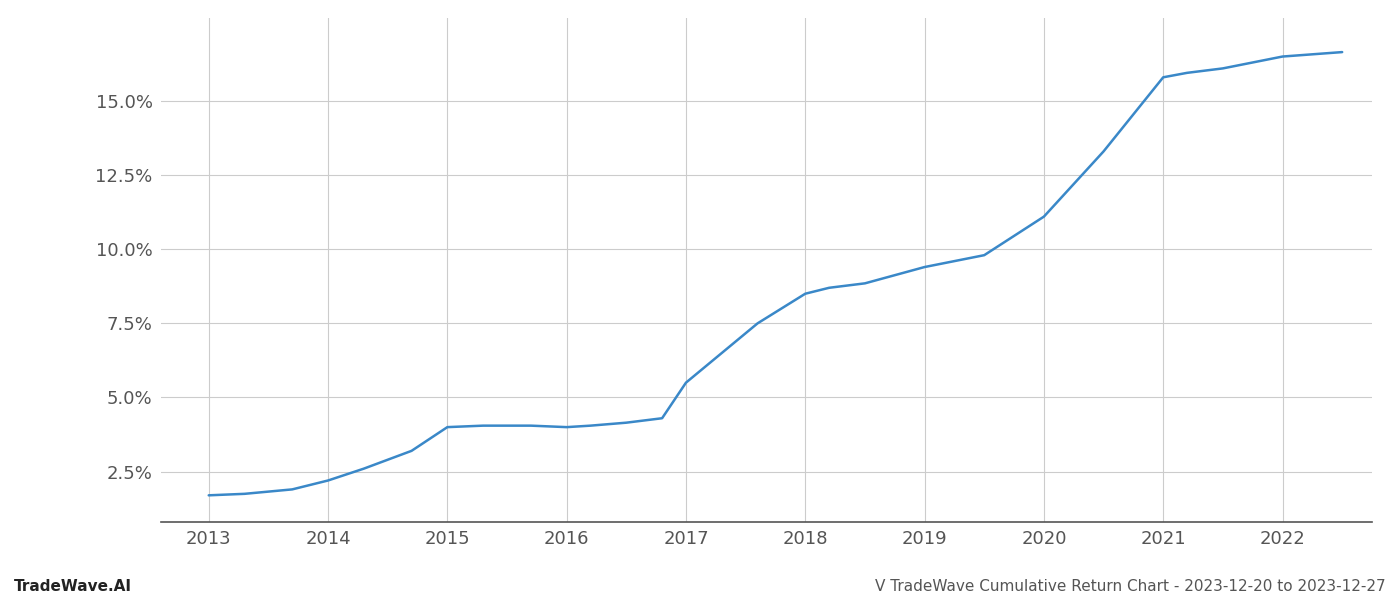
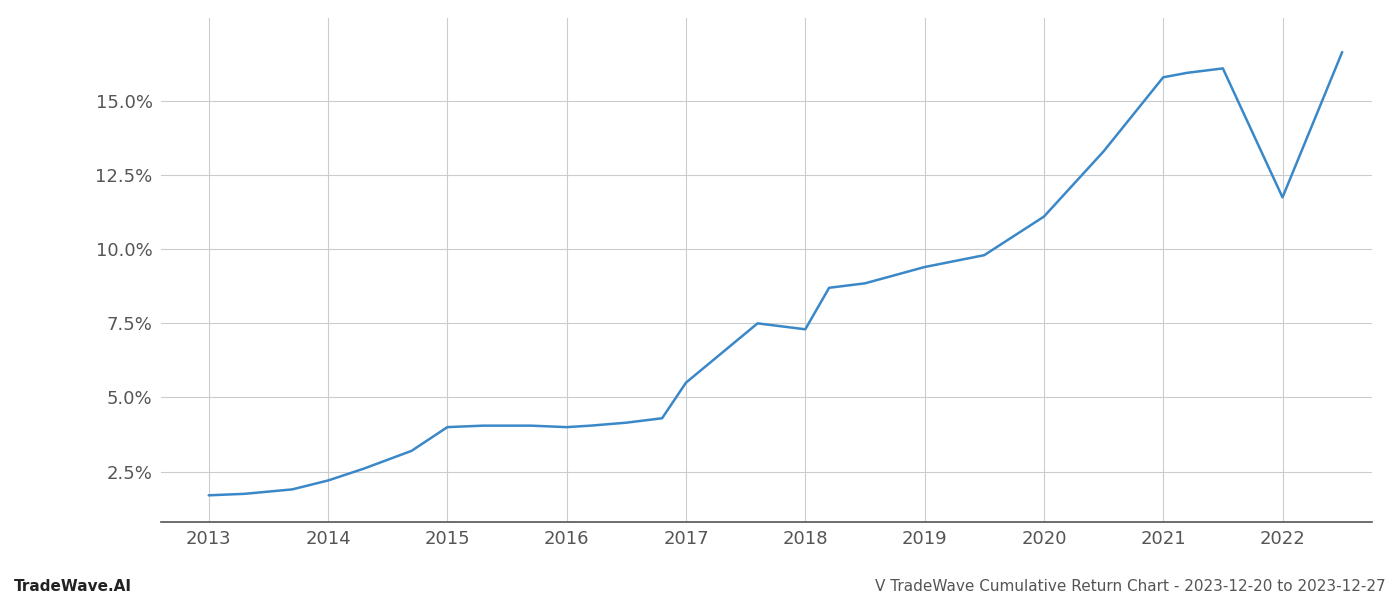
2018: 8.50% -> 7.30%
2022: 16.50% -> 11.75%
